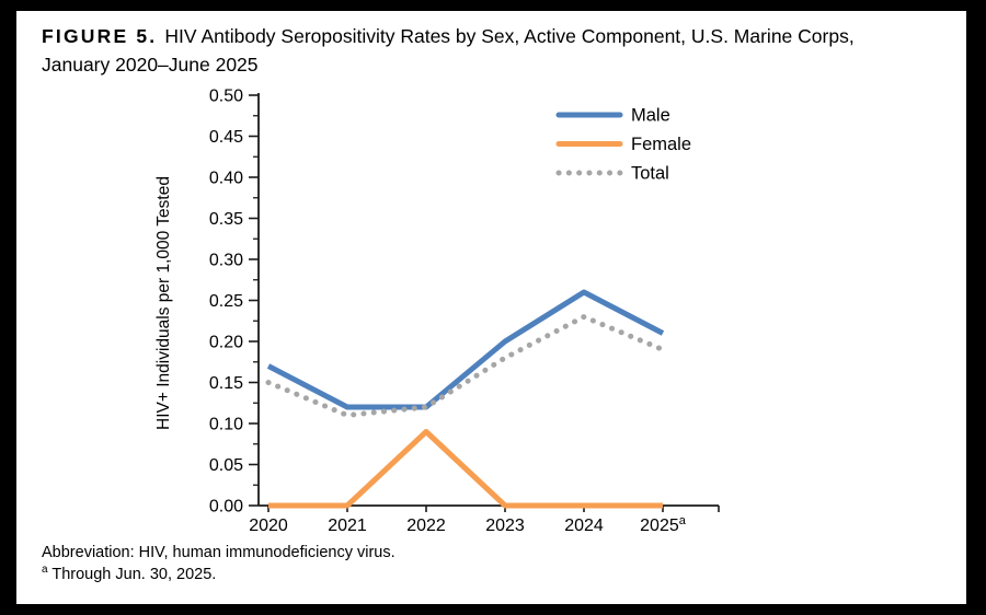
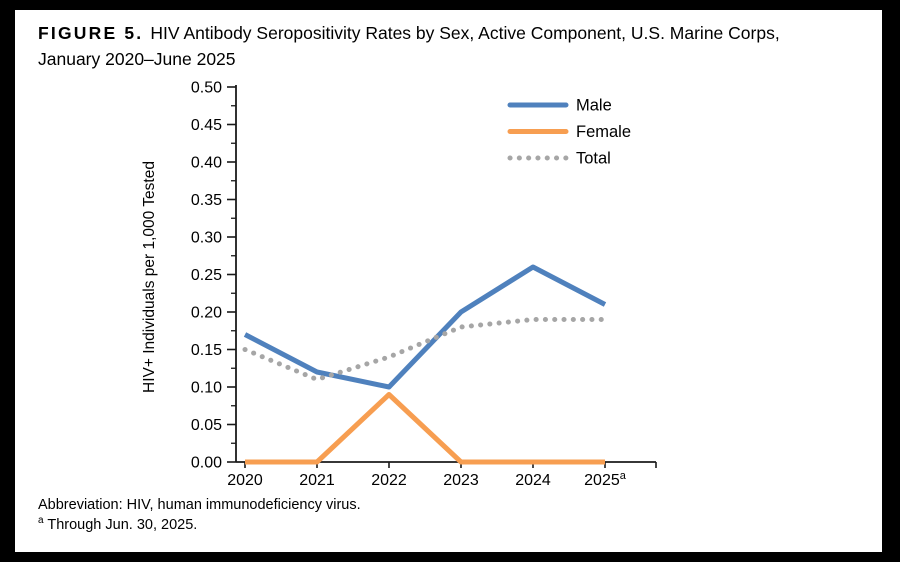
Male/2022: 0.12 -> 0.10
Total/2022: 0.12 -> 0.14
Total/2024: 0.23 -> 0.19
